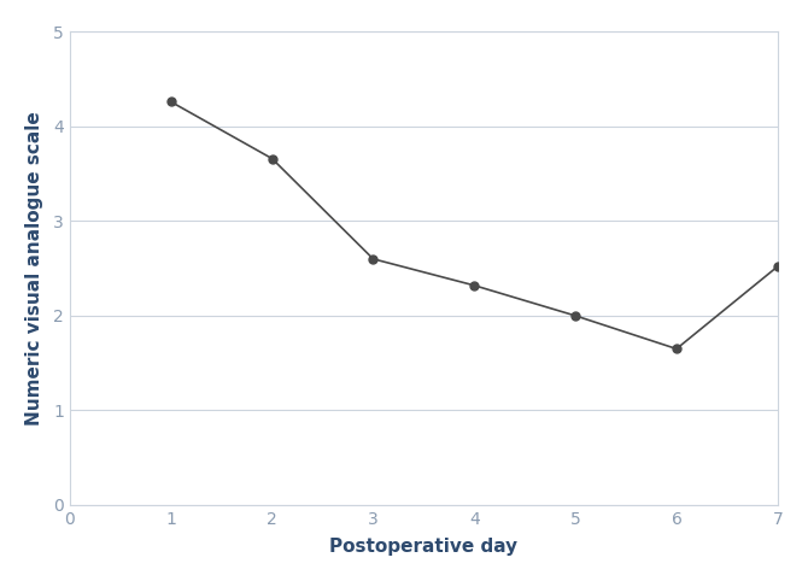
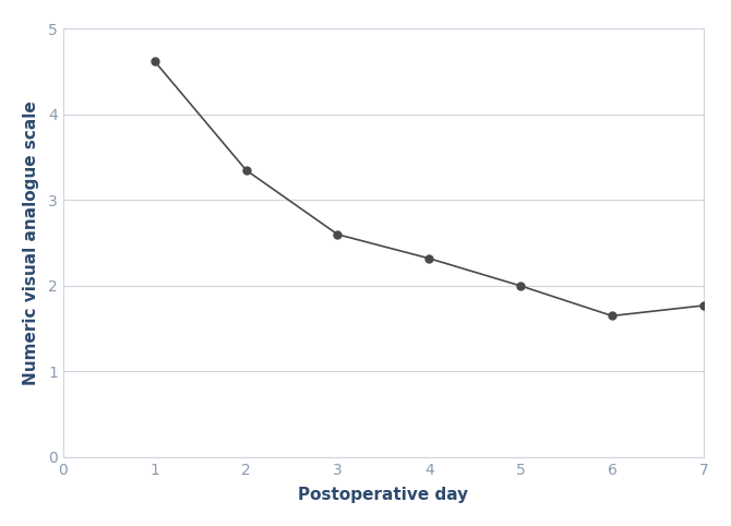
1: 4.26 -> 4.62
2: 3.66 -> 3.35
7: 2.52 -> 1.77
